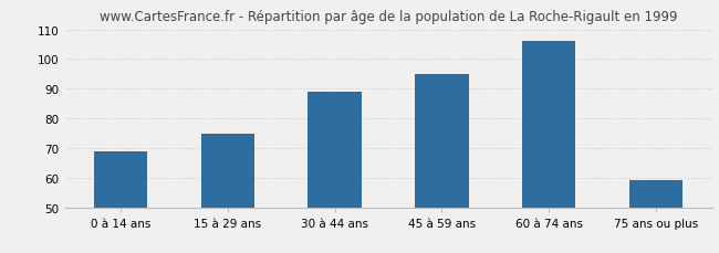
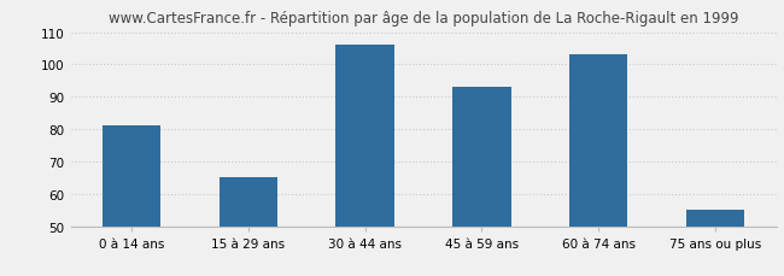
0 à 14 ans: 69 -> 81
15 à 29 ans: 75 -> 65
30 à 44 ans: 89 -> 106
45 à 59 ans: 95 -> 93
60 à 74 ans: 106 -> 103
75 ans ou plus: 59 -> 55
